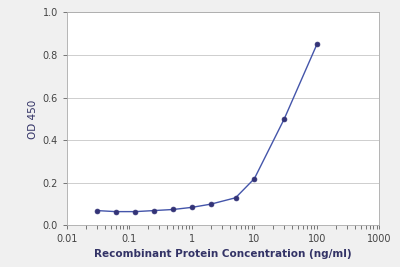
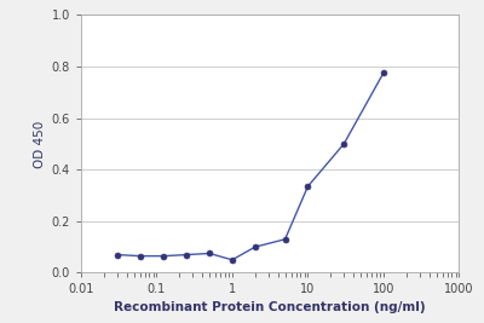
1: 0.085 -> 0.050
10: 0.220 -> 0.335
100: 0.850 -> 0.775
